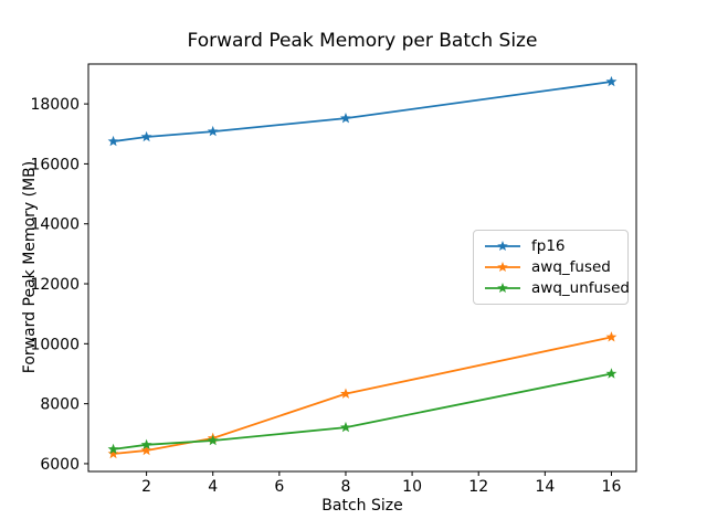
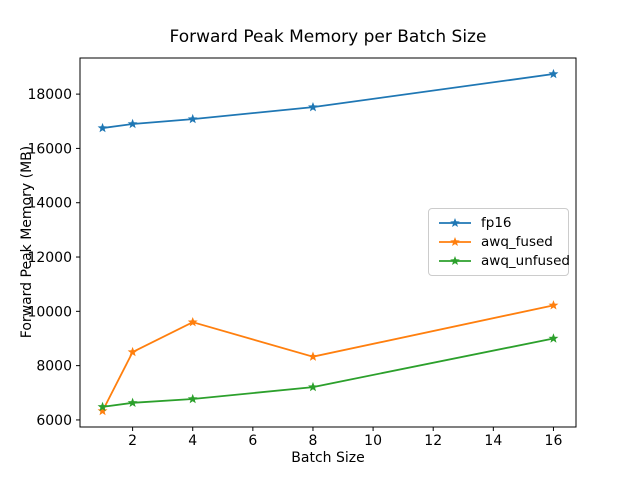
awq_fused/2: 6400 -> 8500
awq_fused/4: 6800 -> 9600
